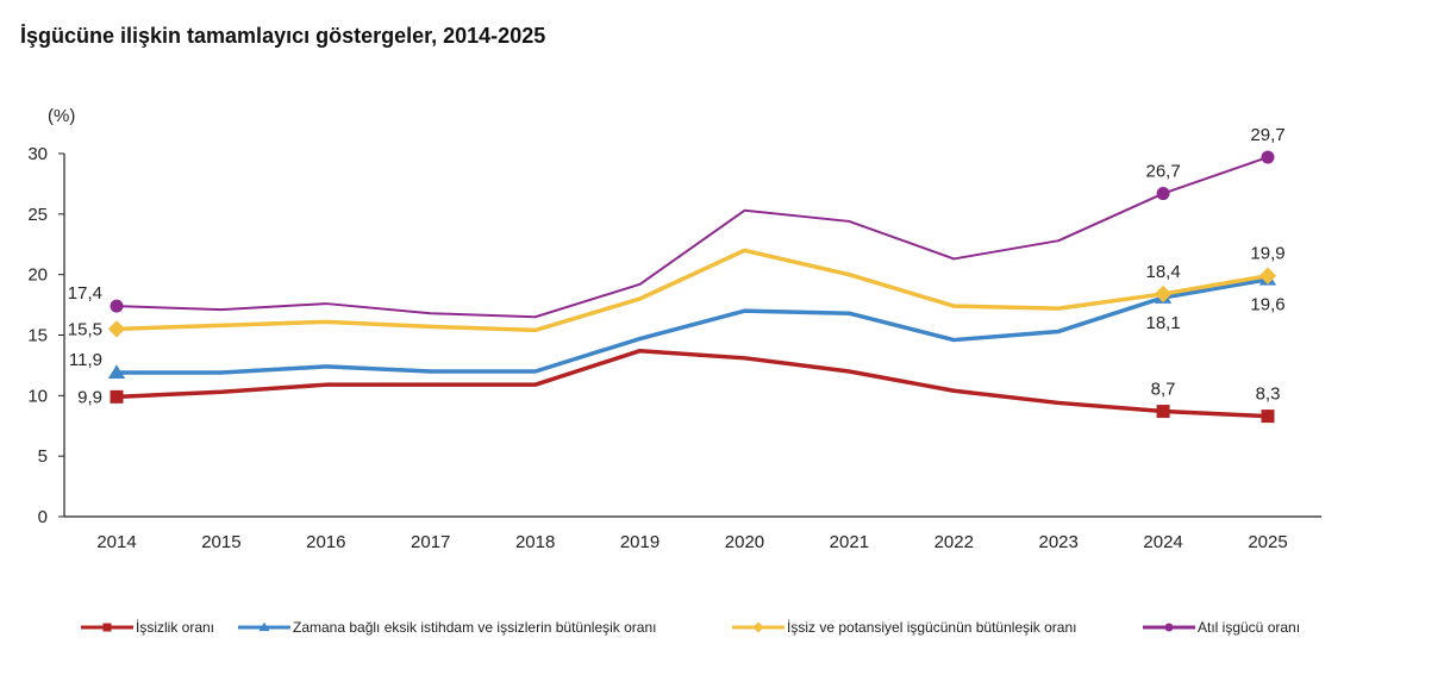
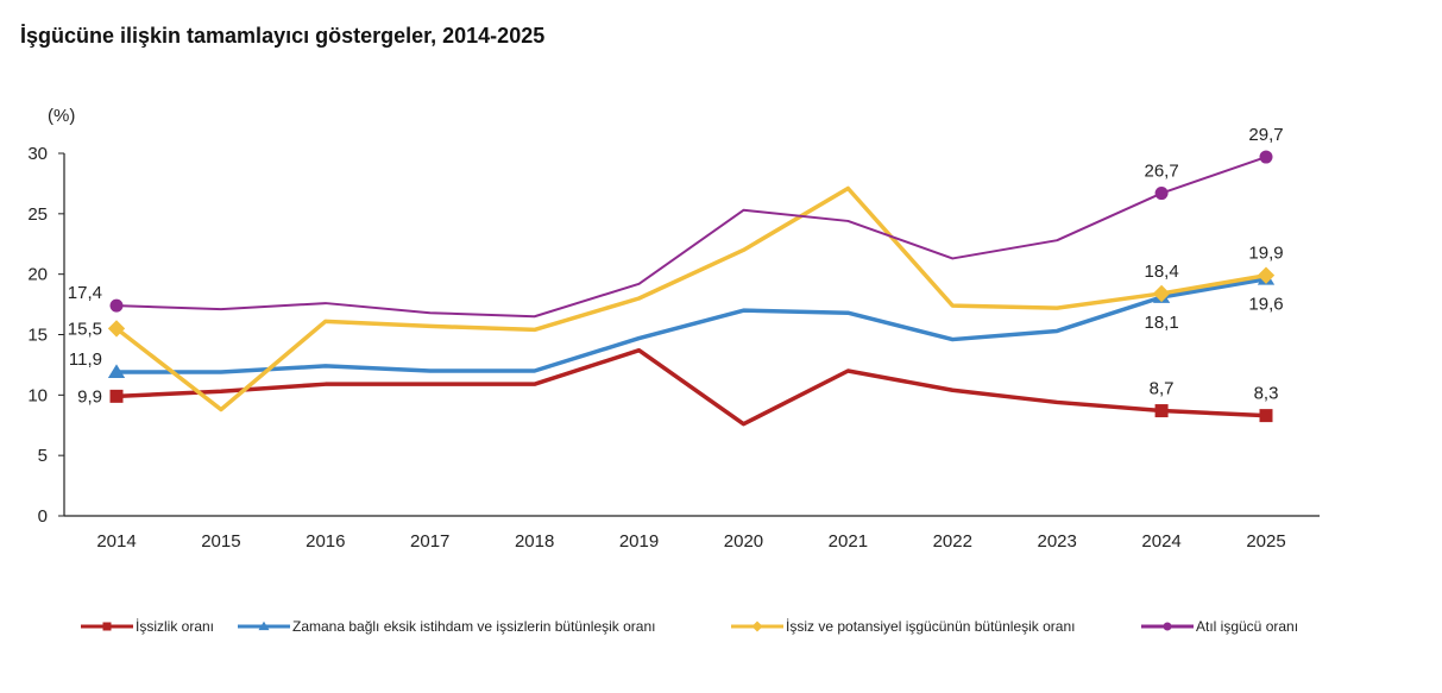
İşsiz ve potansiyel işgücünün bütünleşik oranı/2015: 15.8 -> 8.8
İşsizlik oranı/2020: 13.1 -> 7.6
İşsiz ve potansiyel işgücünün bütünleşik oranı/2021: 20.0 -> 27.1
